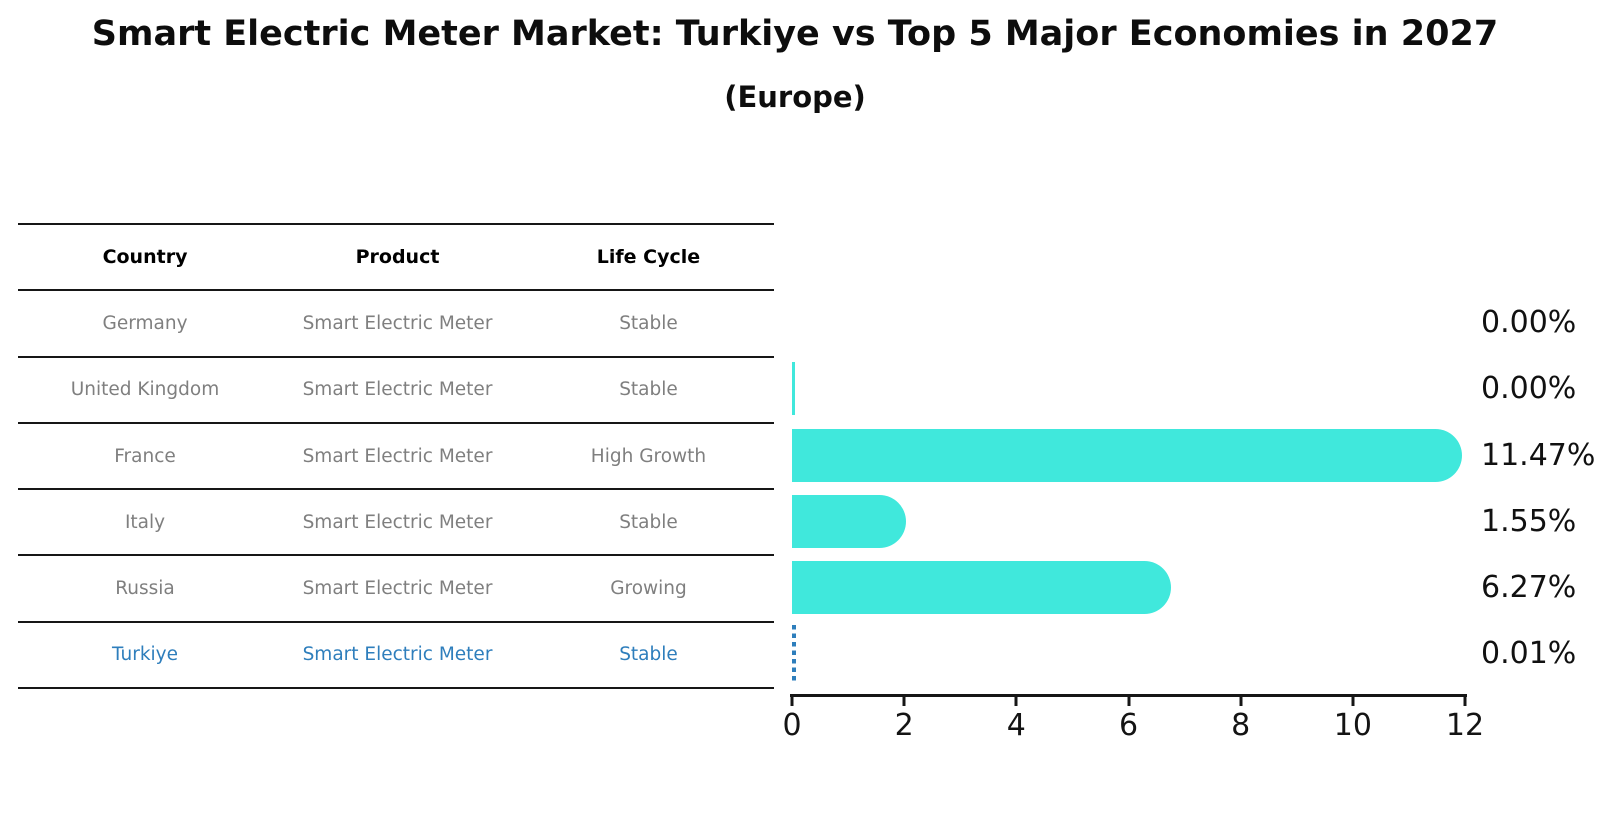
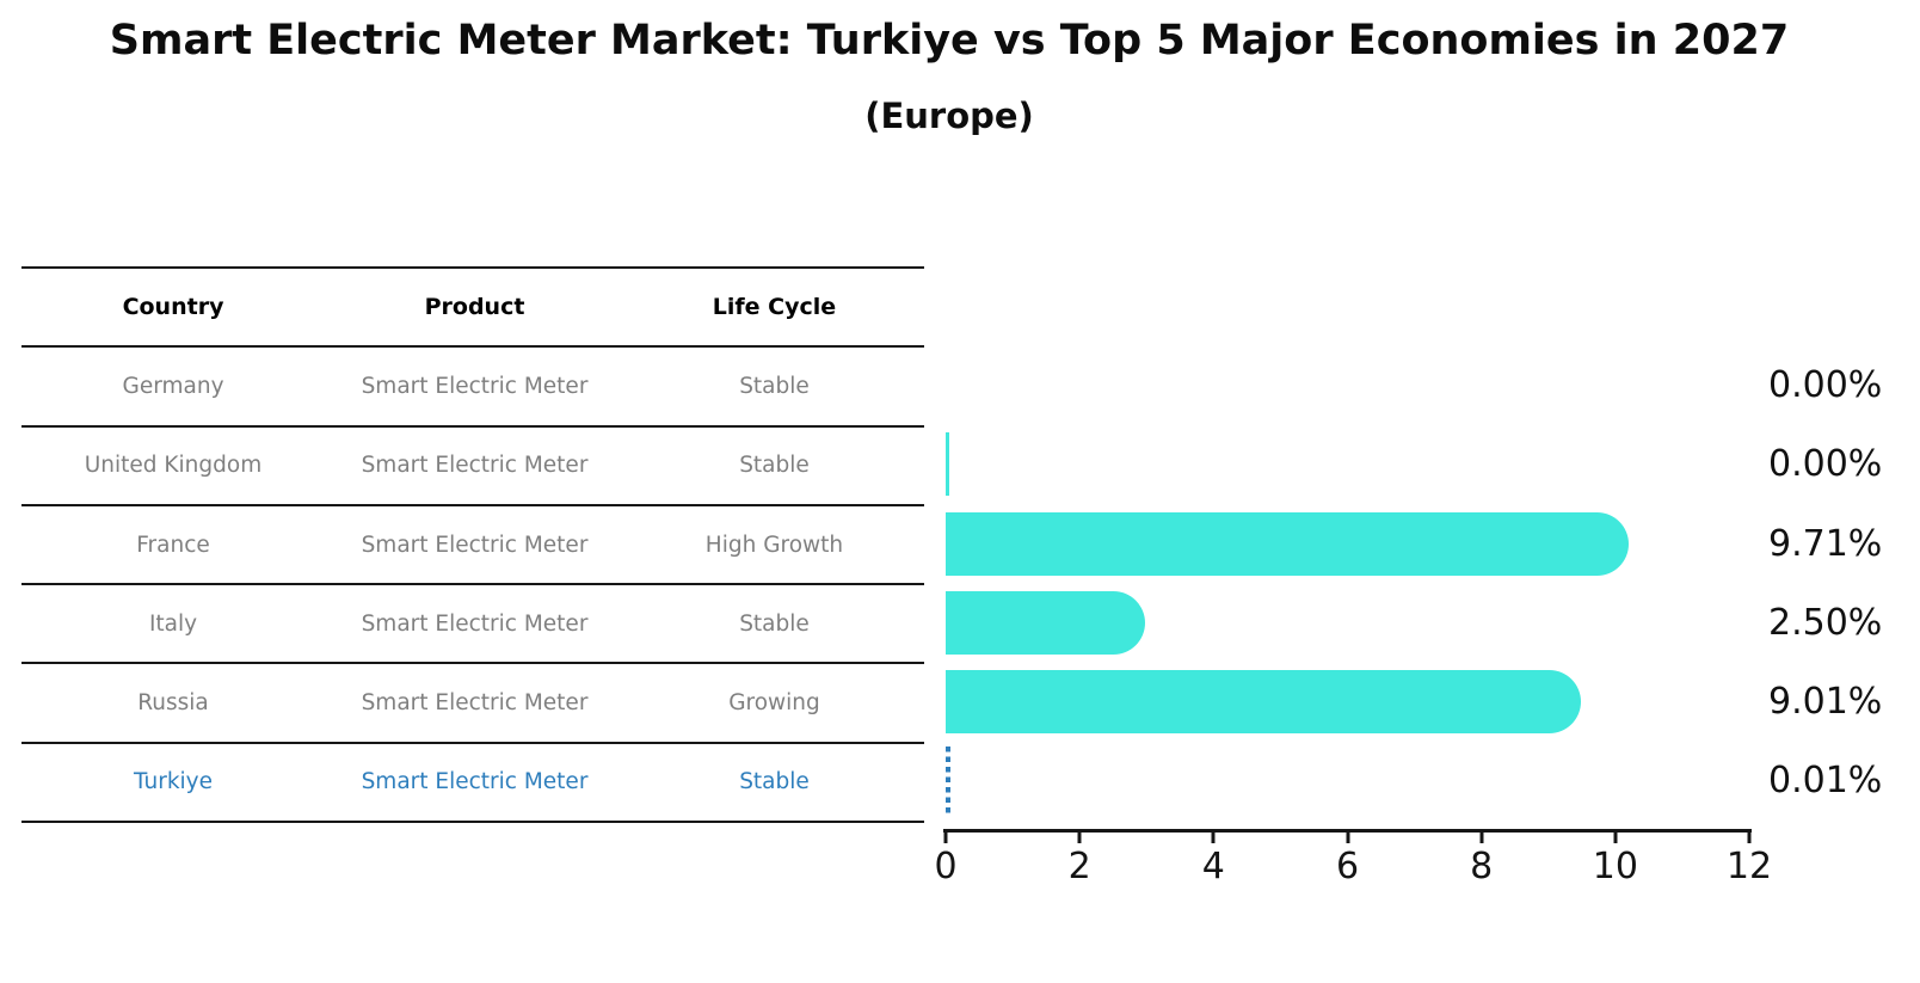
France: 11.47% -> 9.71%
Italy: 1.55% -> 2.50%
Russia: 6.27% -> 9.01%
